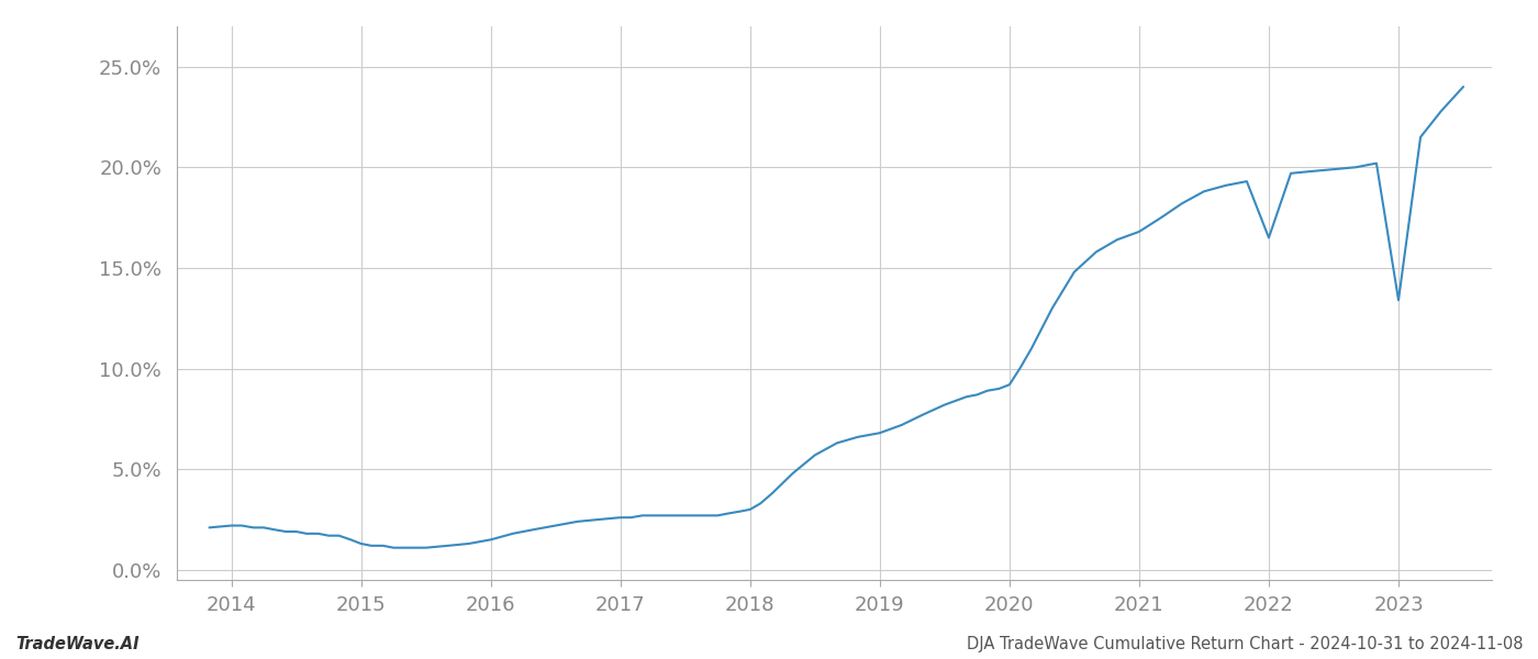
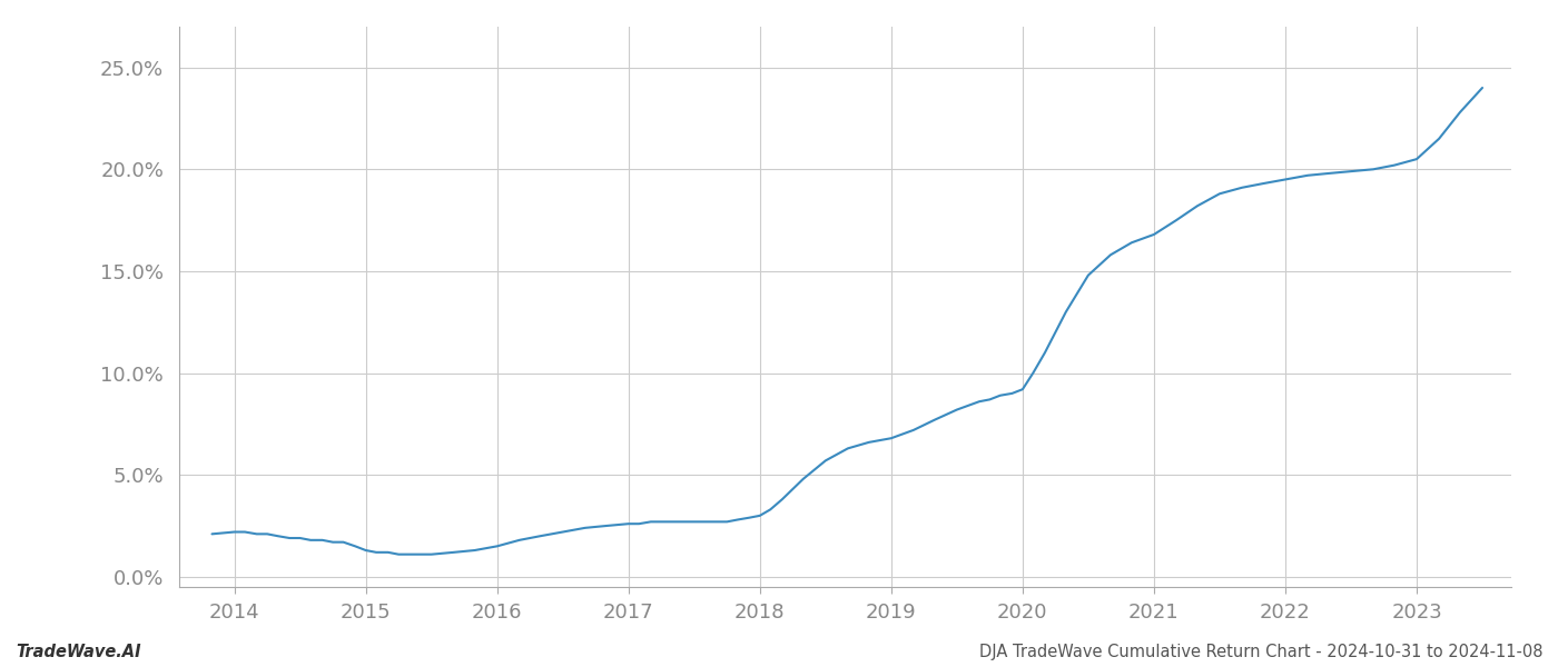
2022: 16.5% -> 19.5%
2023: 13.4% -> 20.5%
